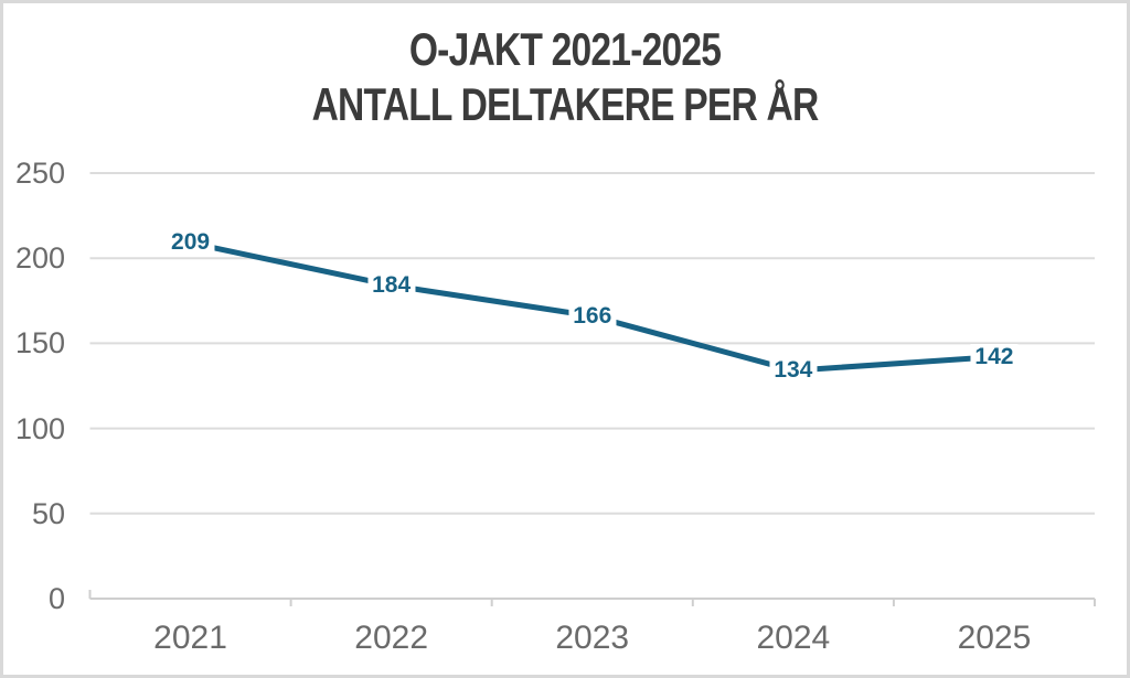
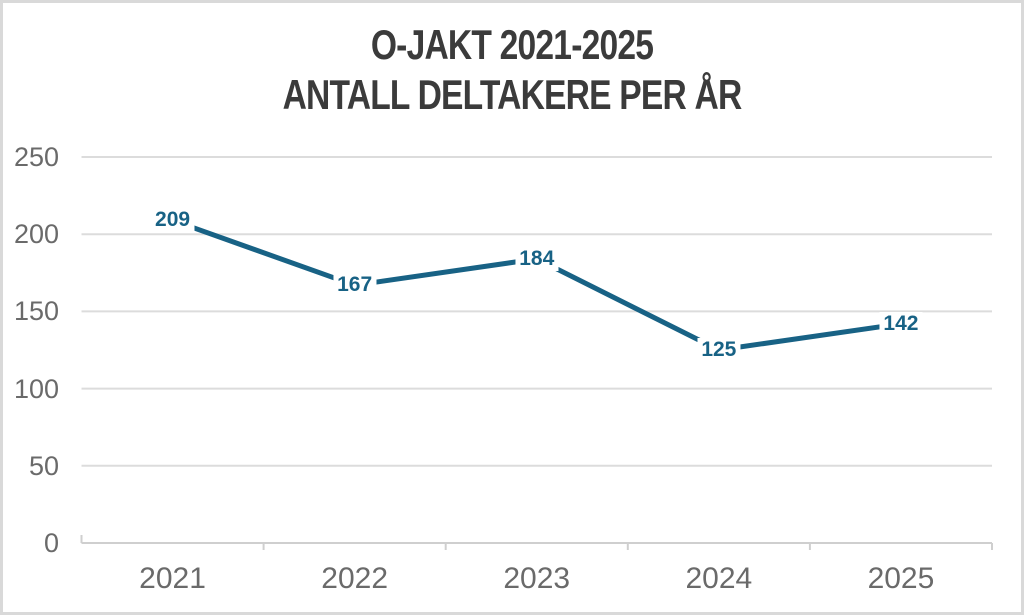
2022: 184 -> 167
2023: 166 -> 184
2024: 134 -> 125
